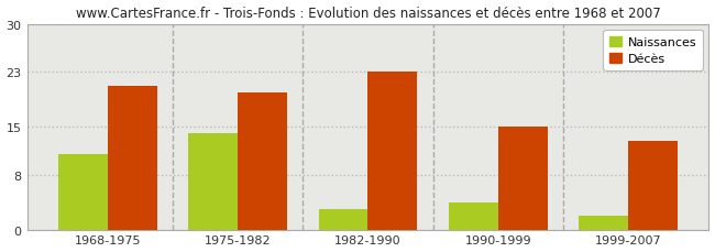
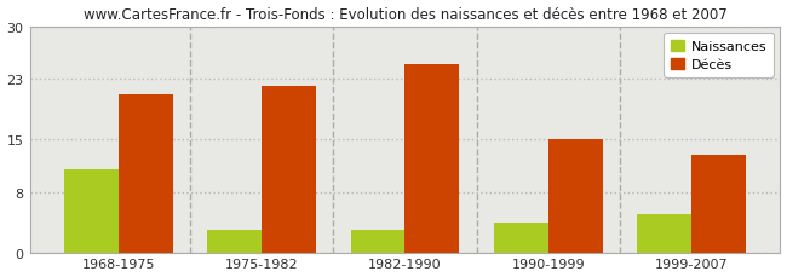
Naissances/1975-1982: 14 -> 3
Décès/1975-1982: 20 -> 22
Décès/1982-1990: 23 -> 25
Naissances/1999-2007: 2 -> 5
